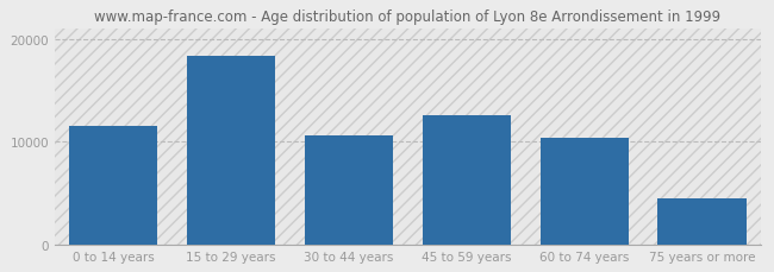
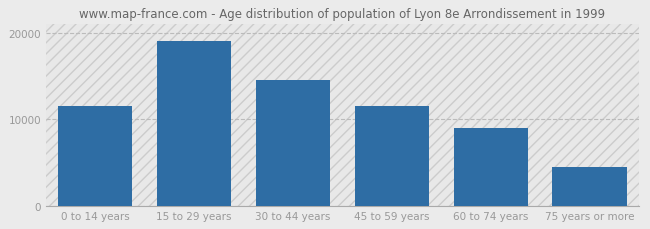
15 to 29 years: 18400 -> 19100
30 to 44 years: 10600 -> 14500
45 to 59 years: 12600 -> 11500
60 to 74 years: 10400 -> 9000
